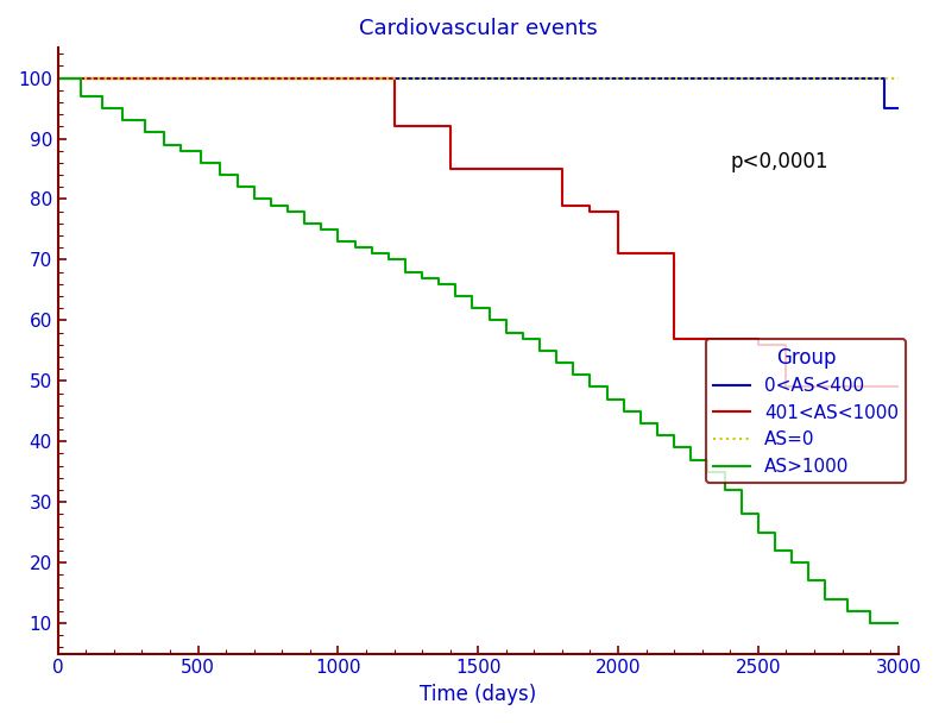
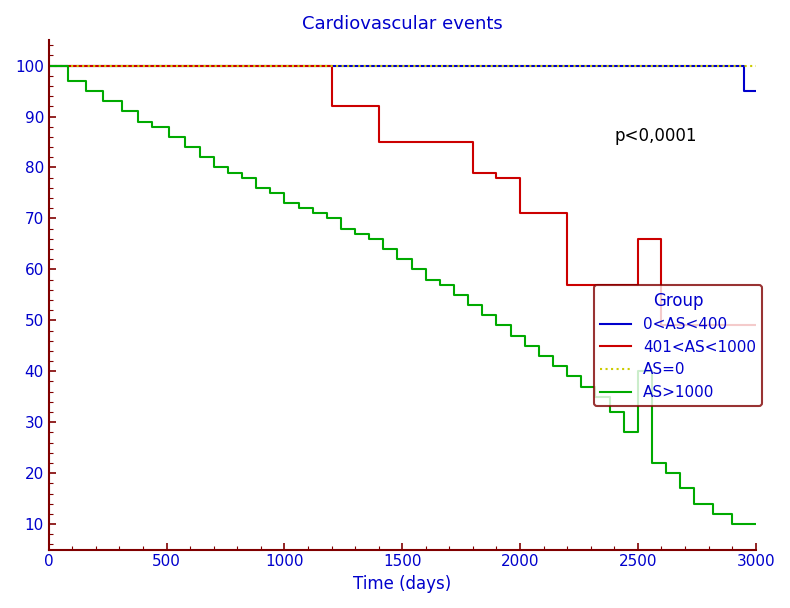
401<AS<1000/2500: 56 -> 66
AS>1000/2500: 25 -> 40
